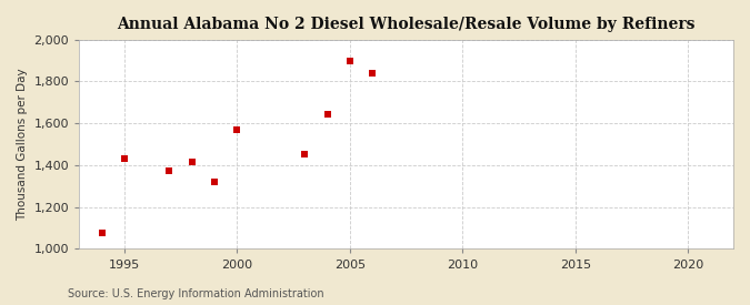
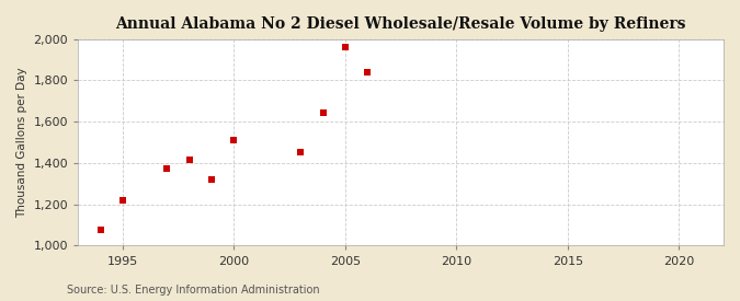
1995: 1,430 -> 1,220
2000: 1,570 -> 1,510
2005: 1,900 -> 1,960
